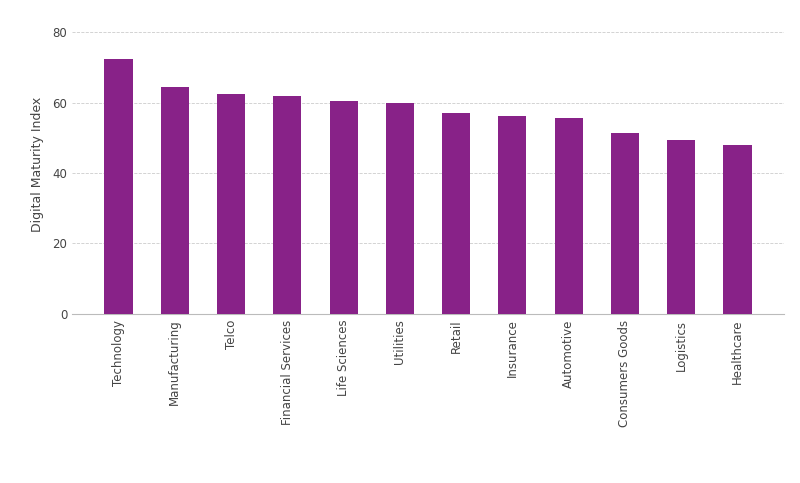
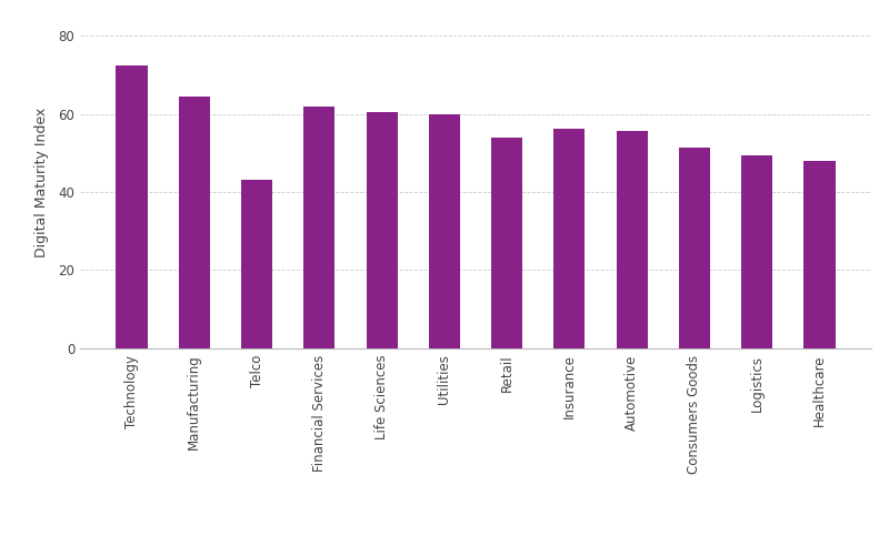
Telco: 62.5 -> 43.0
Retail: 57.0 -> 54.0
